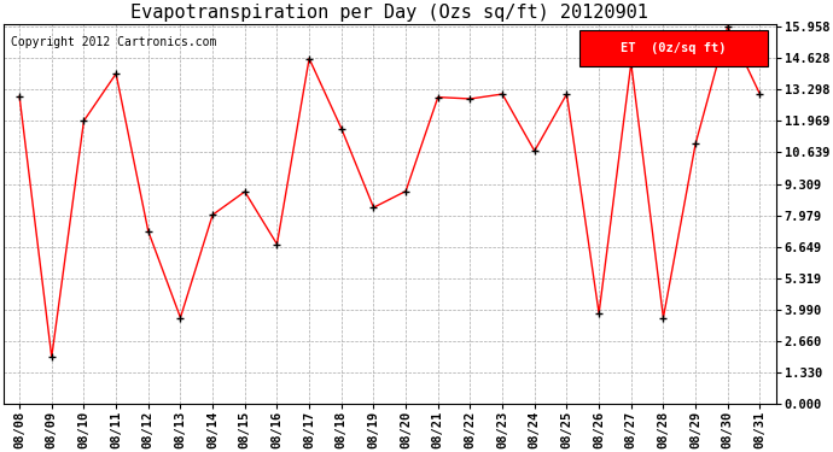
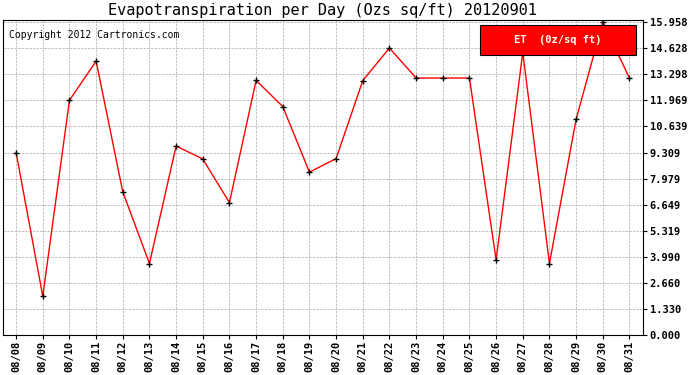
08/08: 13.0 -> 9.3
08/14: 8.0 -> 9.6
08/17: 14.6 -> 13.0
08/22: 12.9 -> 14.6
08/24: 10.7 -> 13.1
